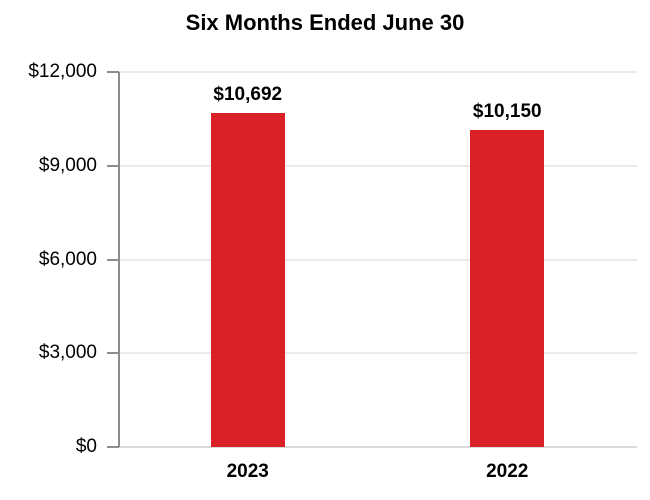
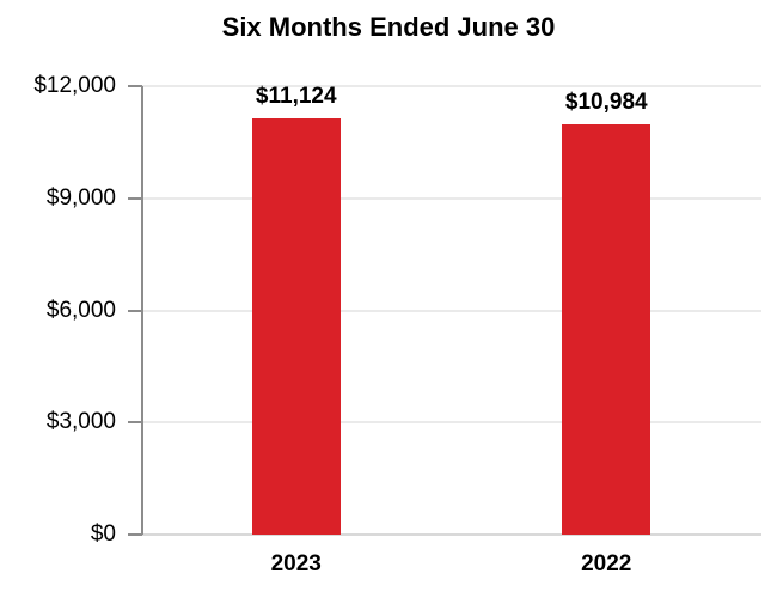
2023: $10,692 -> $11,124
2022: $10,150 -> $10,984
